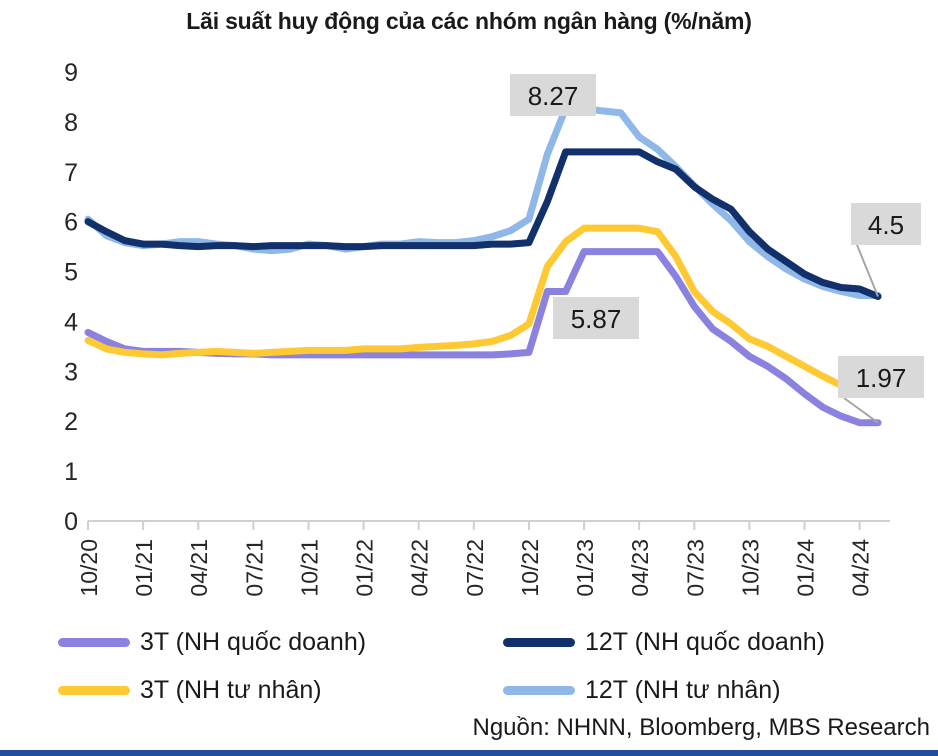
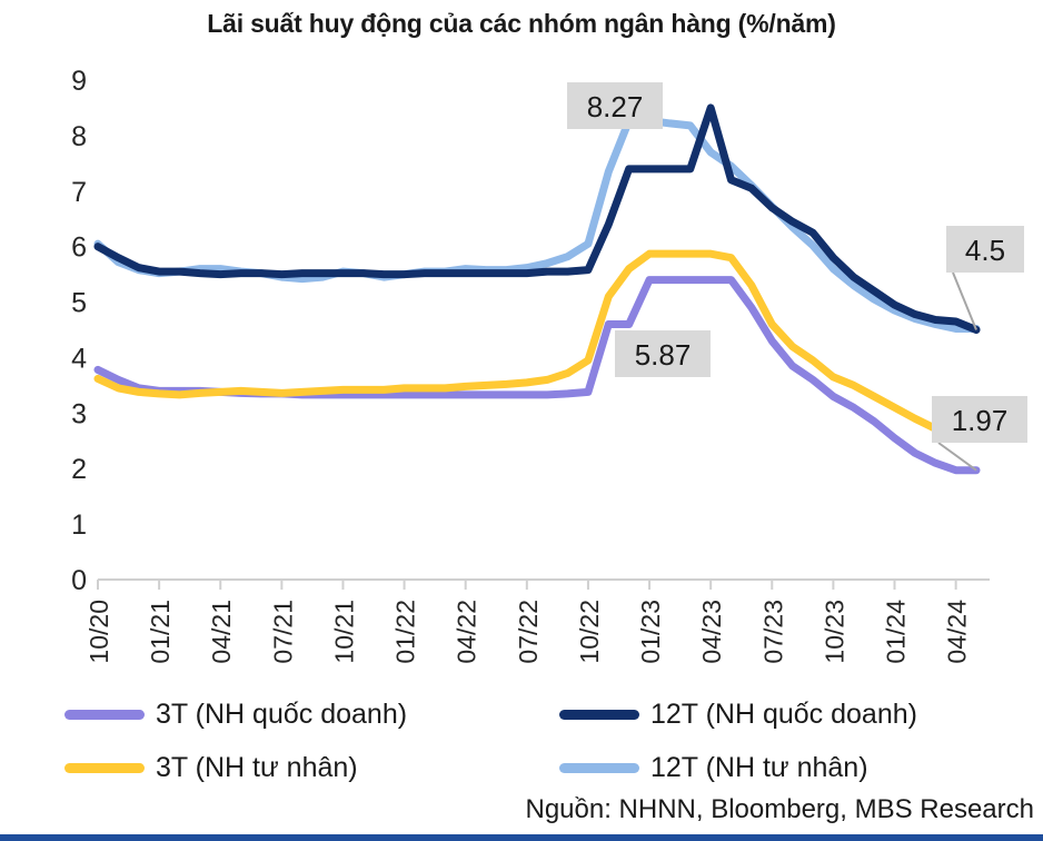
12T (NH quốc doanh)/04/23: 7.4 -> 8.5
